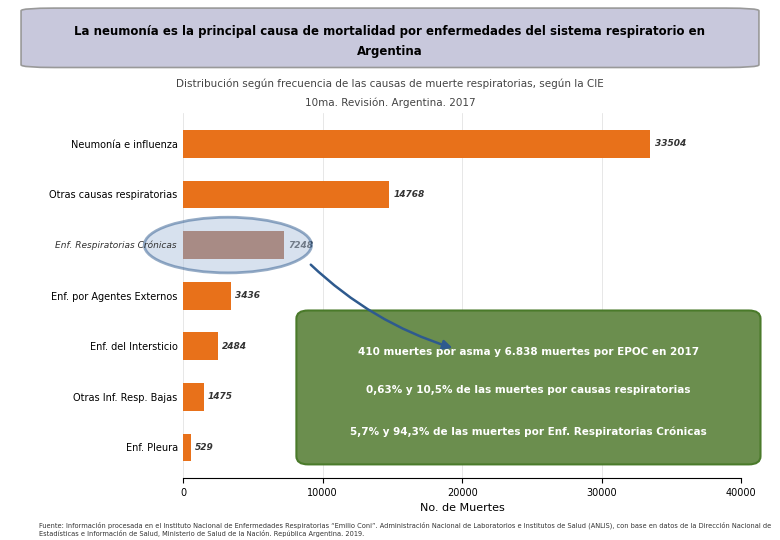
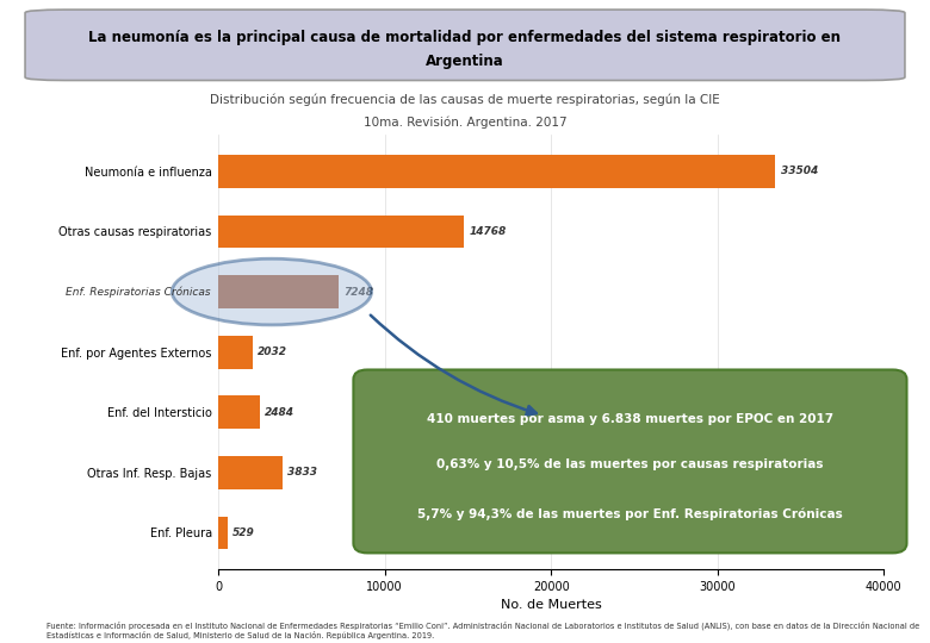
Enf. por Agentes Externos: 3436 -> 2032
Otras Inf. Resp. Bajas: 1475 -> 3833
